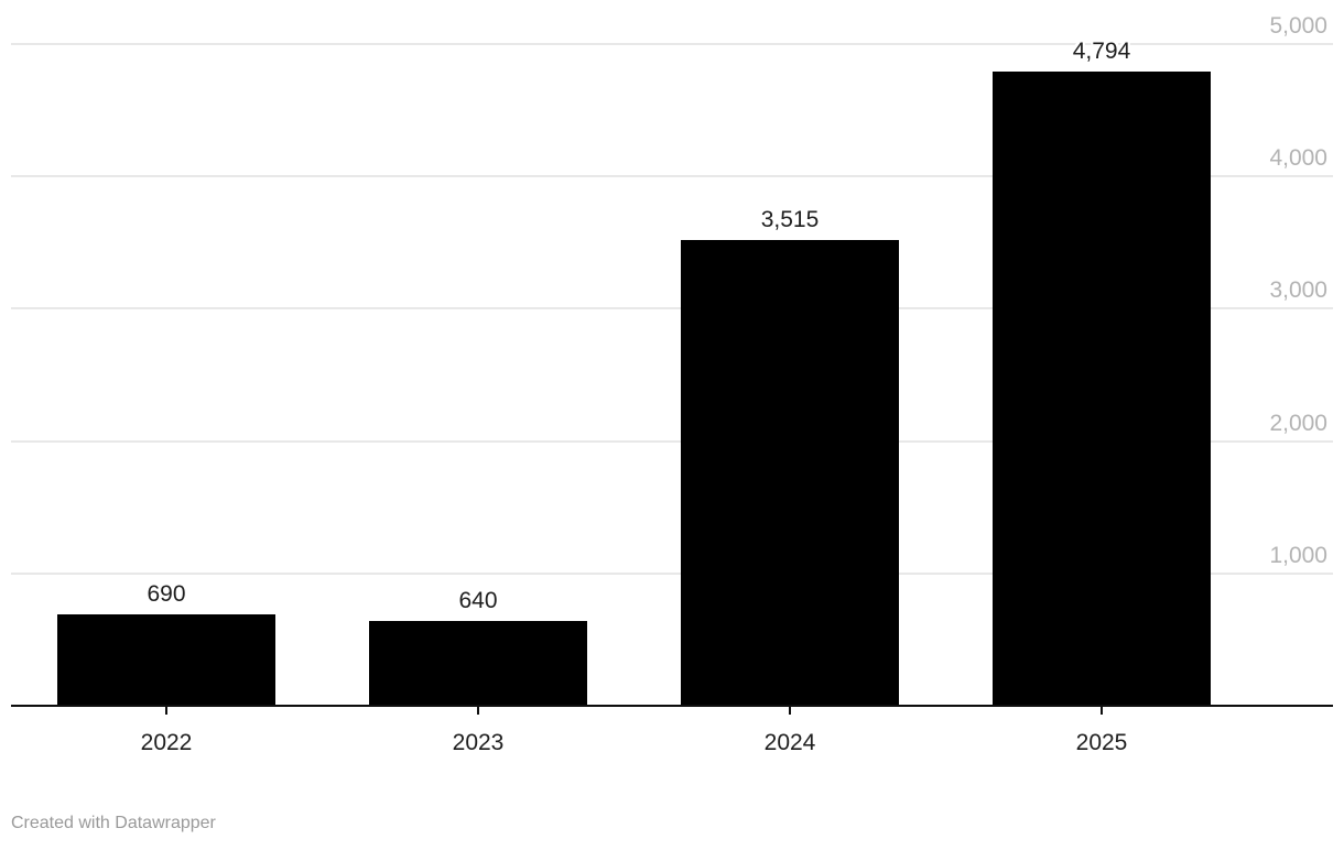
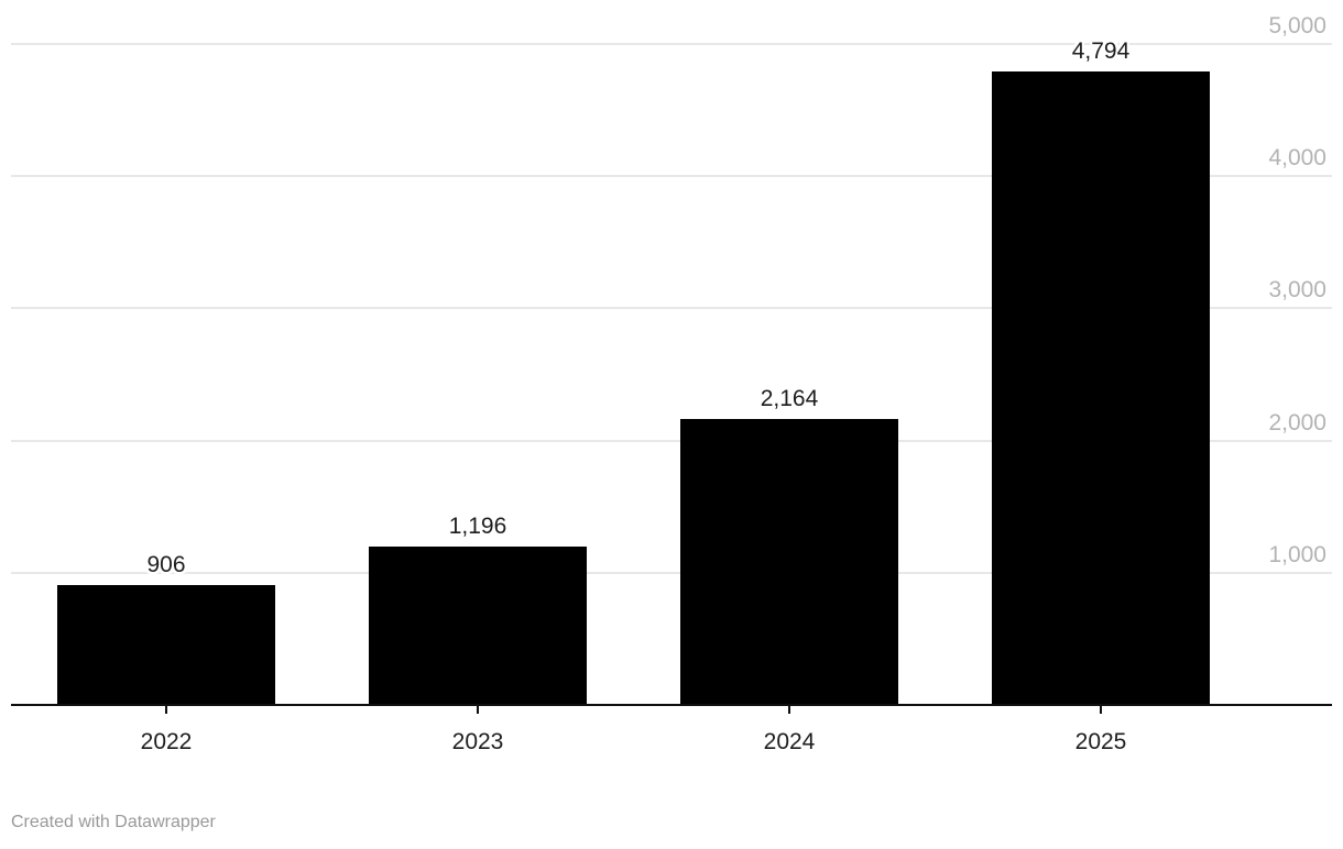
2022: 690 -> 906
2023: 640 -> 1,196
2024: 3,515 -> 2,164
